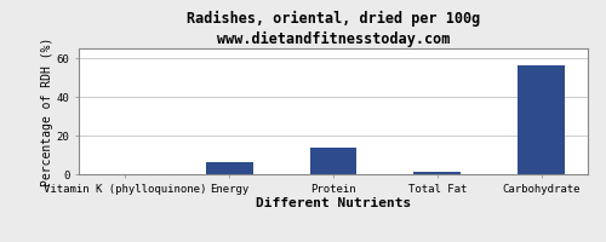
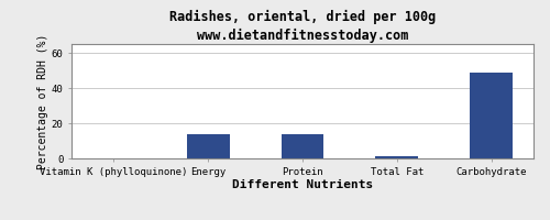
Energy: 6 -> 14
Carbohydrate: 56 -> 49
